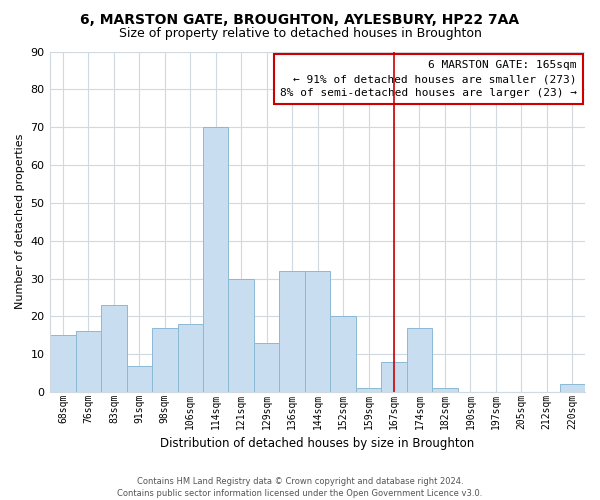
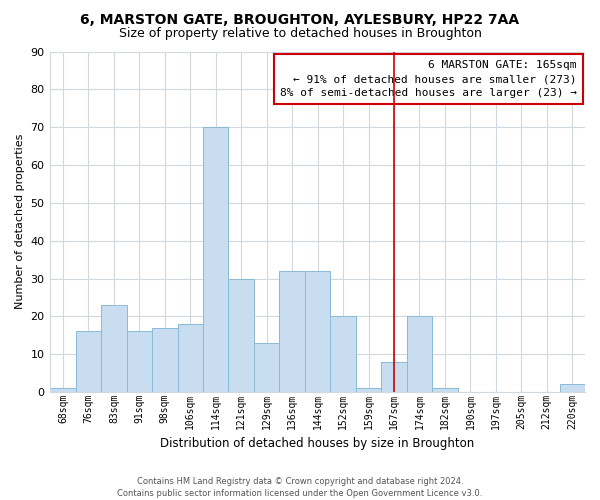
68sqm: 15 -> 1
91sqm: 7 -> 16
174sqm: 17 -> 20
